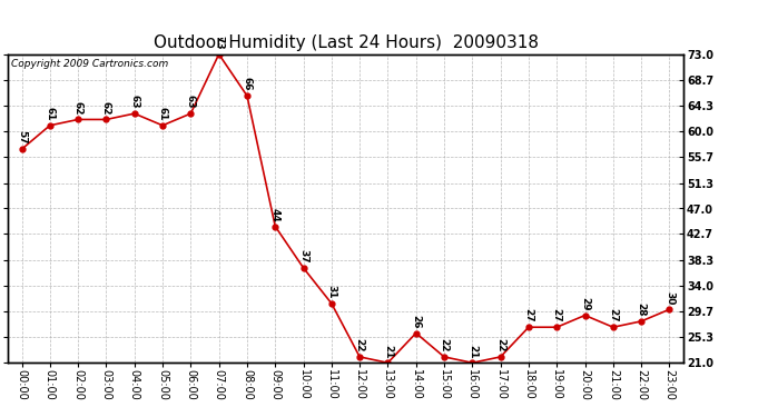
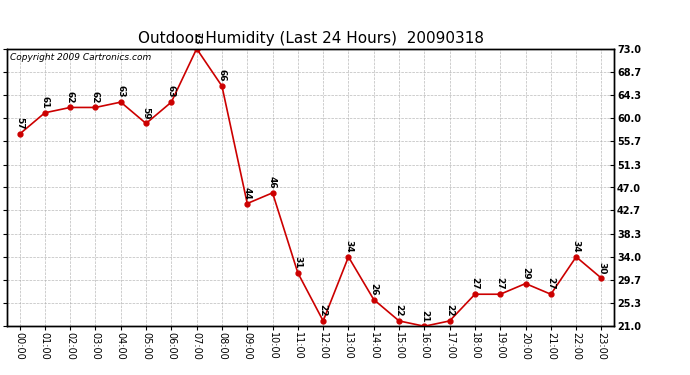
05:00: 61 -> 59
10:00: 37 -> 46
13:00: 21 -> 34
22:00: 28 -> 34
